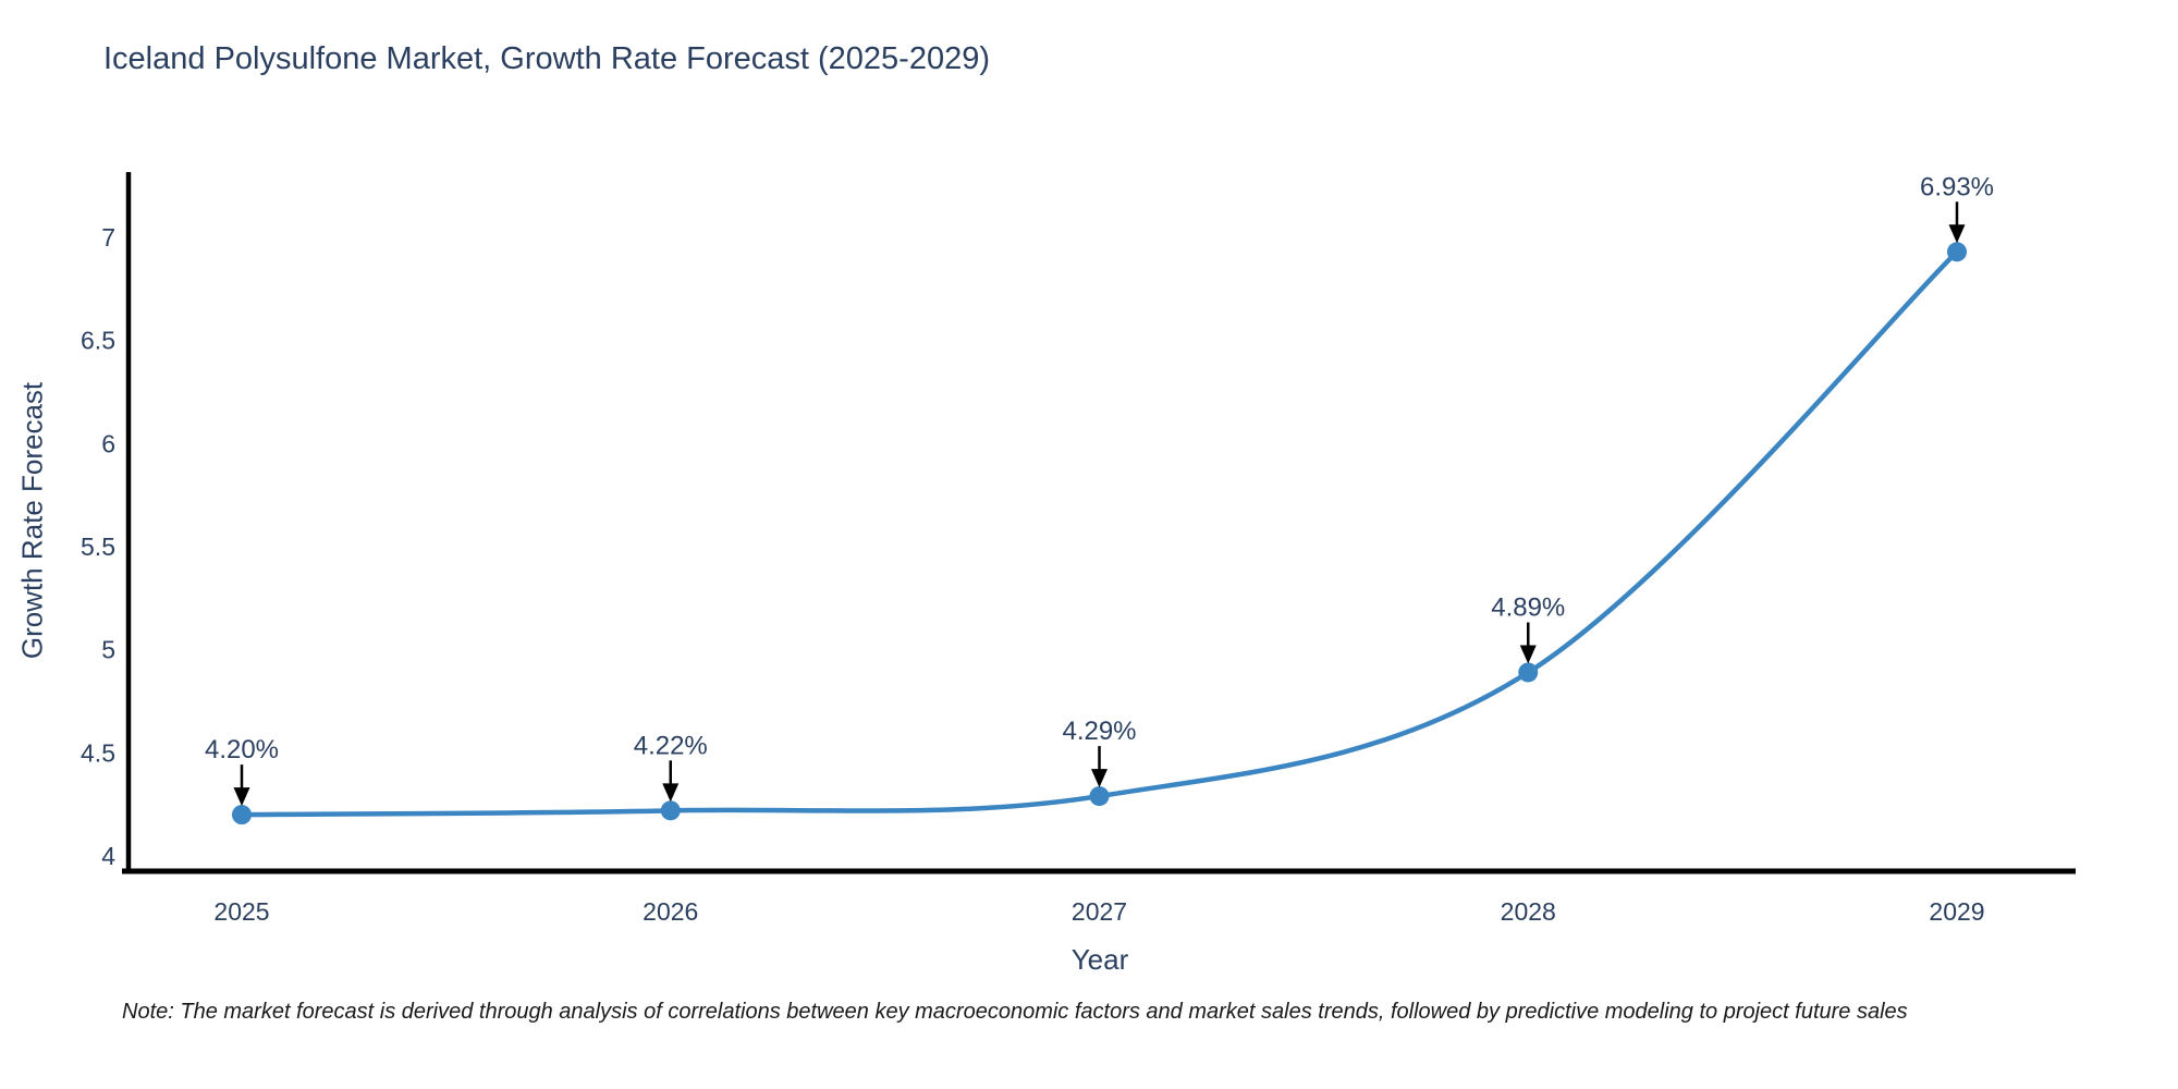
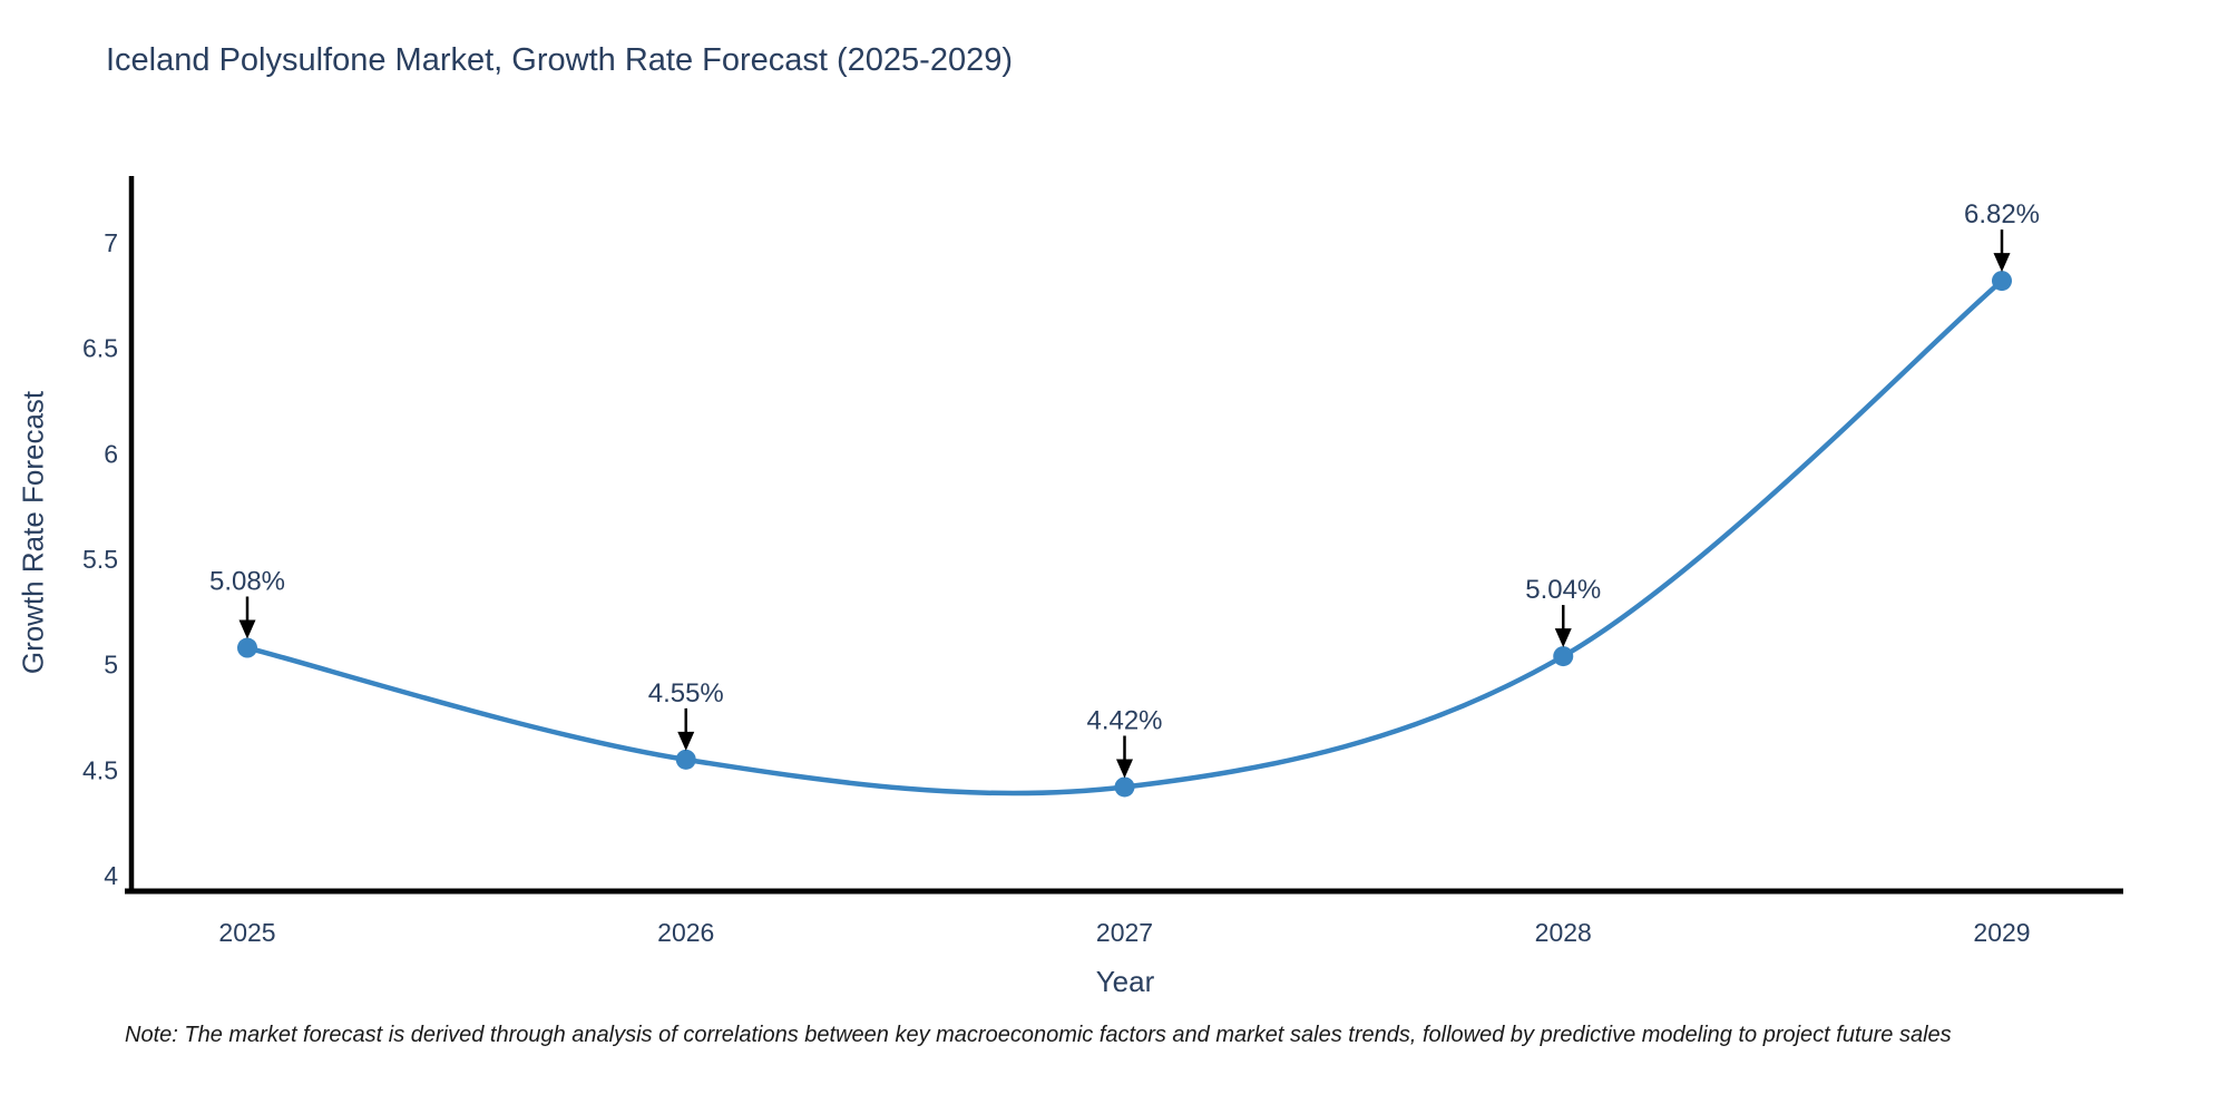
2025: 4.20% -> 5.08%
2026: 4.22% -> 4.55%
2027: 4.29% -> 4.42%
2028: 4.89% -> 5.04%
2029: 6.93% -> 6.82%
